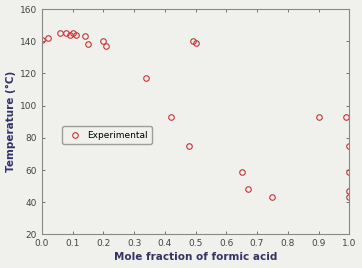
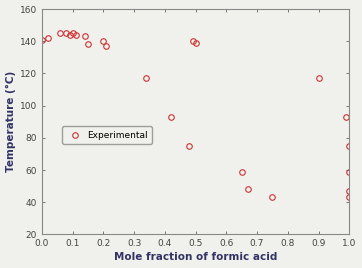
0.9: 93 -> 117
